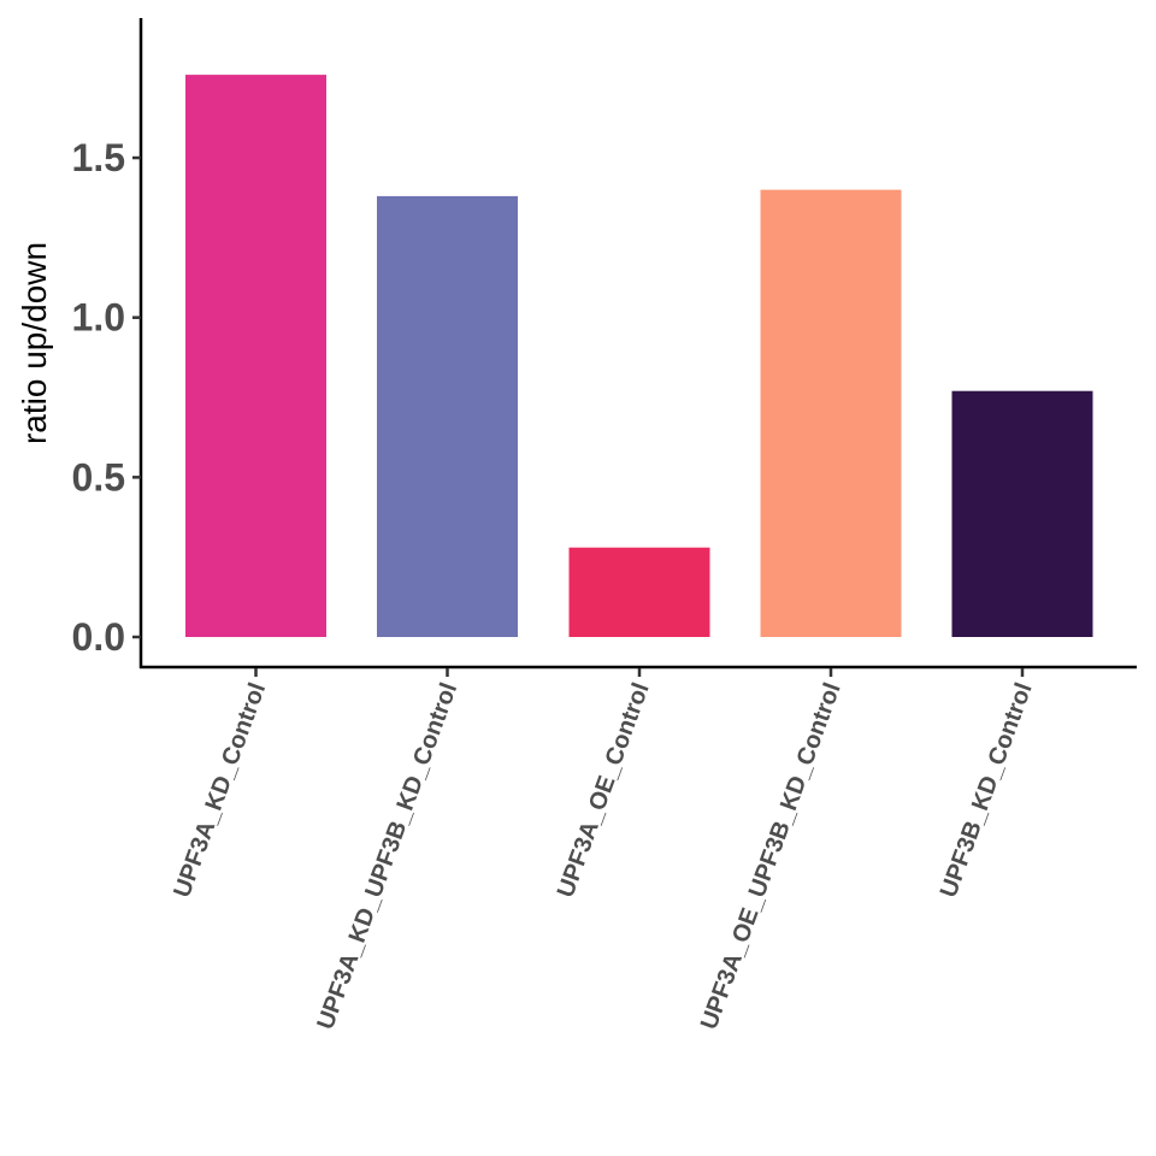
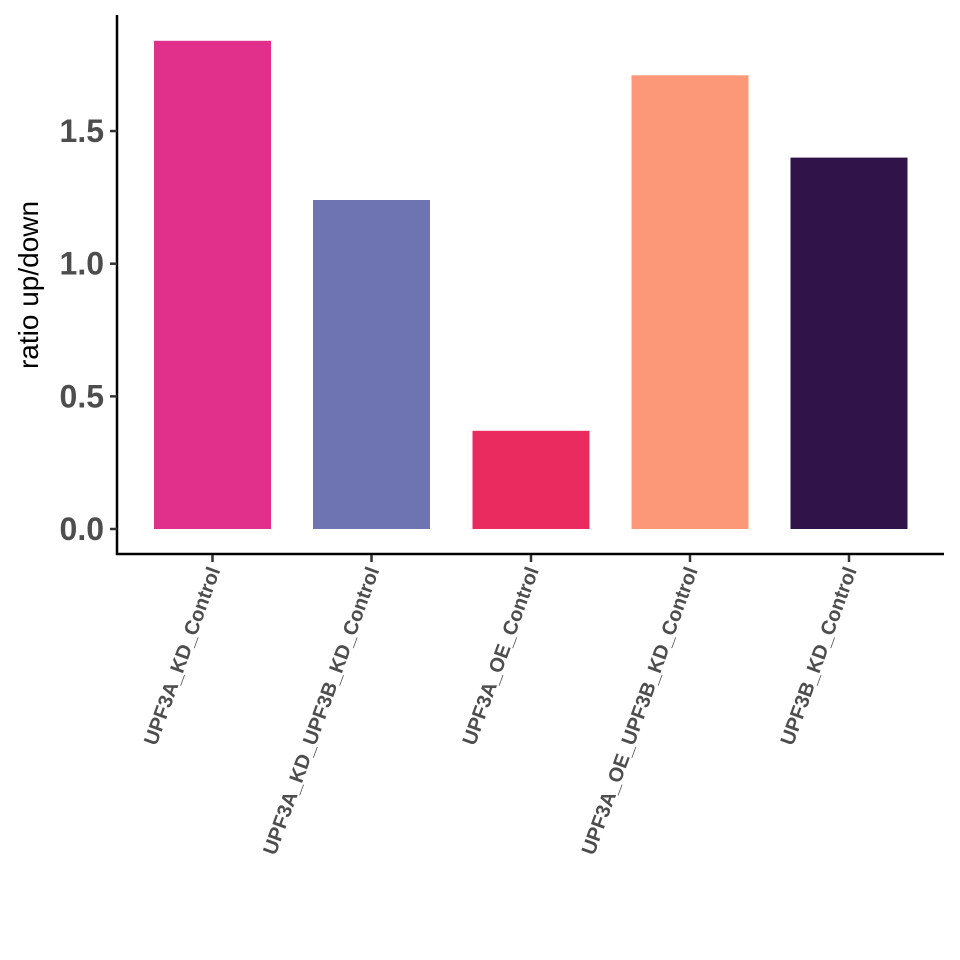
UPF3A_KD_Control: 1.76 -> 1.84
UPF3A_KD_UPF3B_KD_Control: 1.38 -> 1.24
UPF3A_OE_Control: 0.28 -> 0.37
UPF3A_OE_UPF3B_KD_Control: 1.40 -> 1.71
UPF3B_KD_Control: 0.77 -> 1.40
